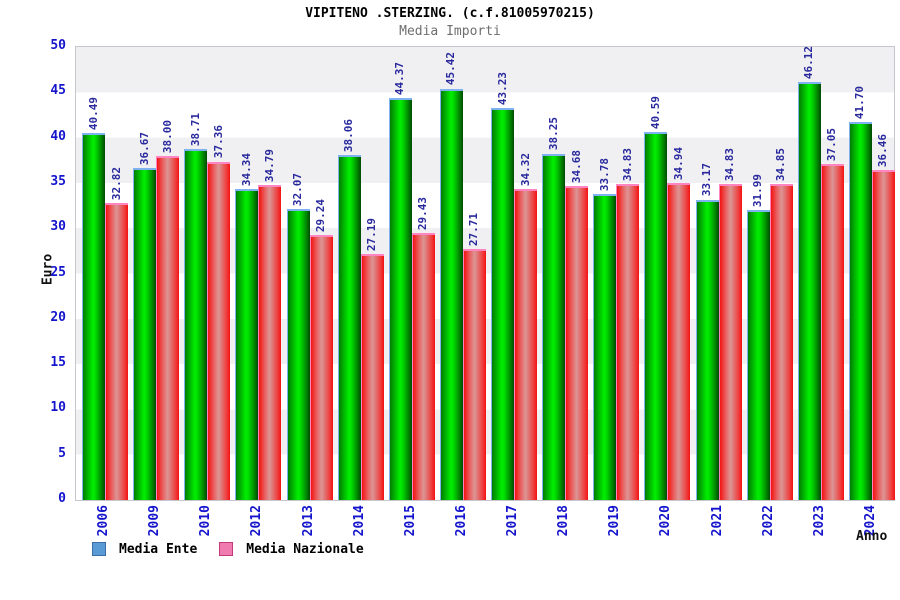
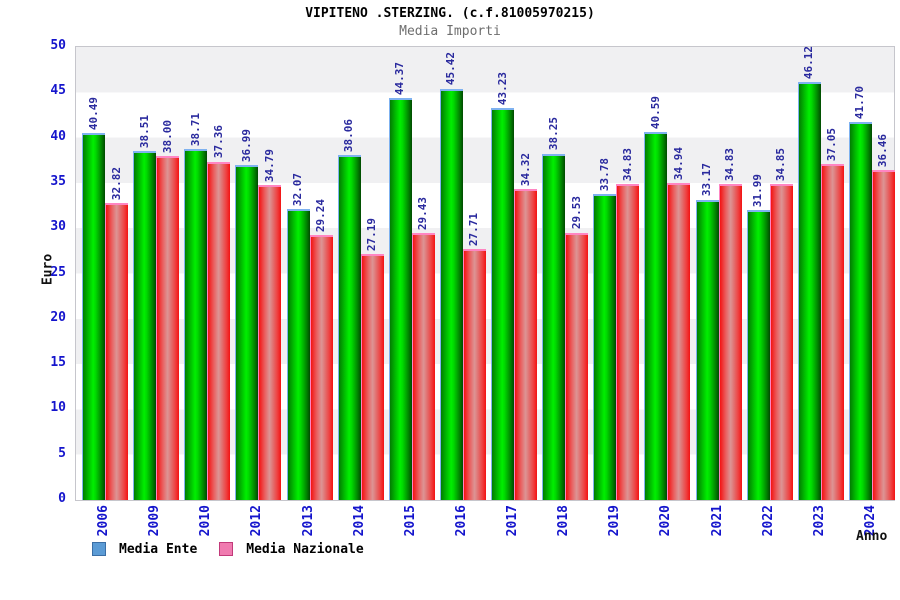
Media Ente/2009: 36.67 -> 38.51
Media Ente/2012: 34.34 -> 36.99
Media Nazionale/2018: 34.68 -> 29.53
